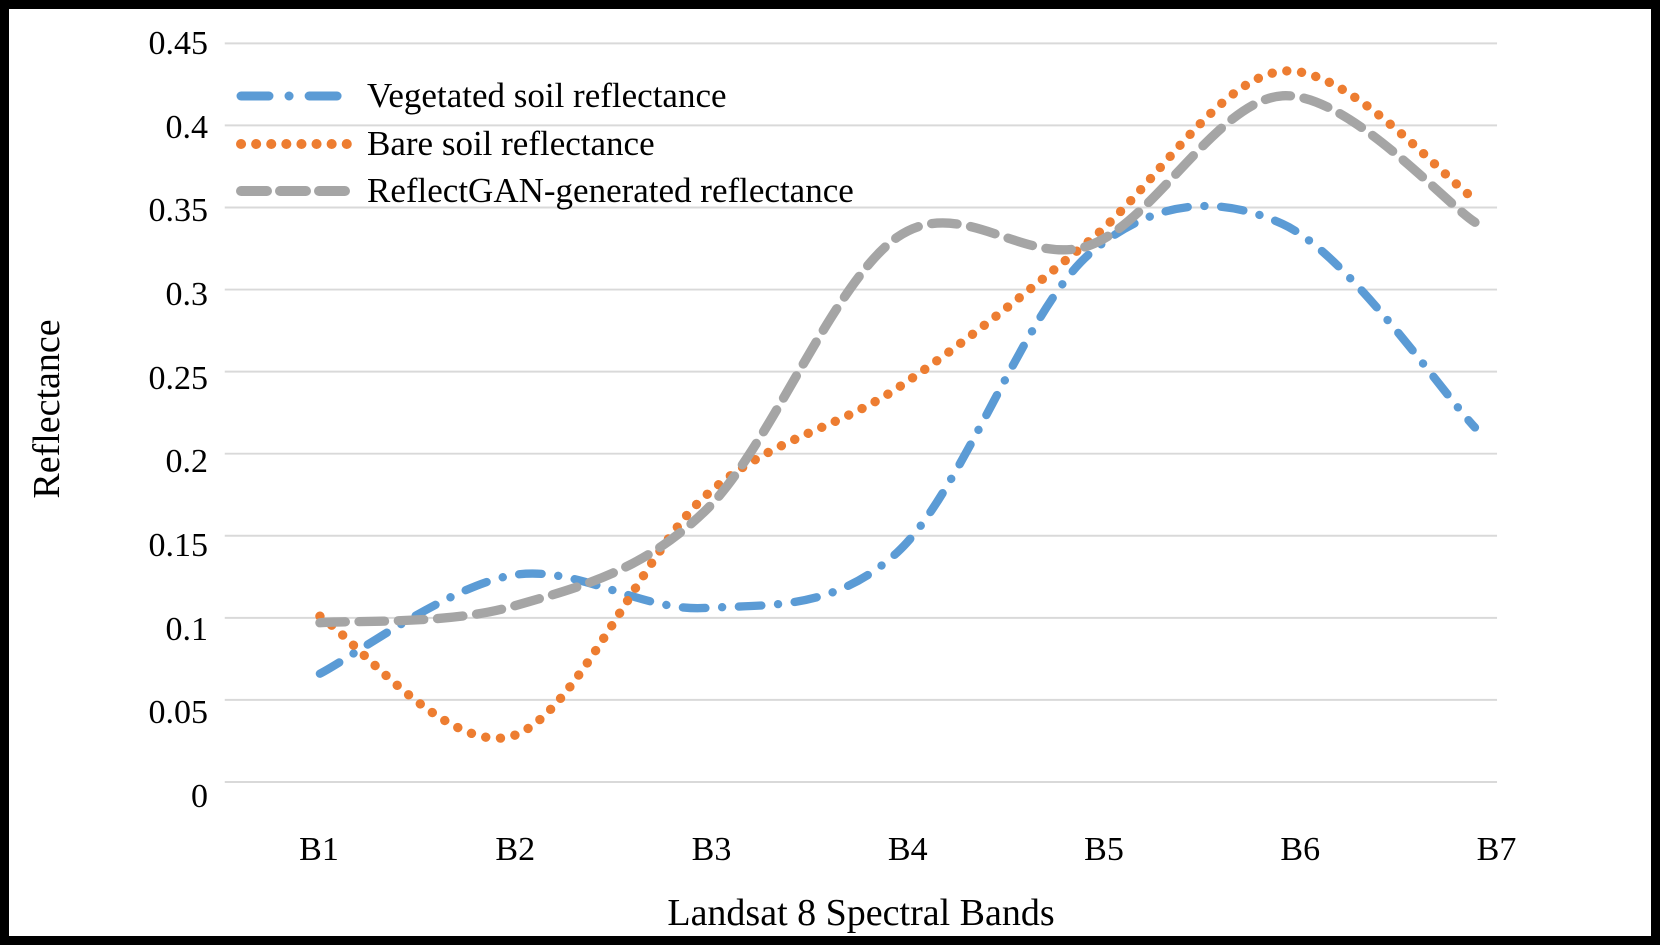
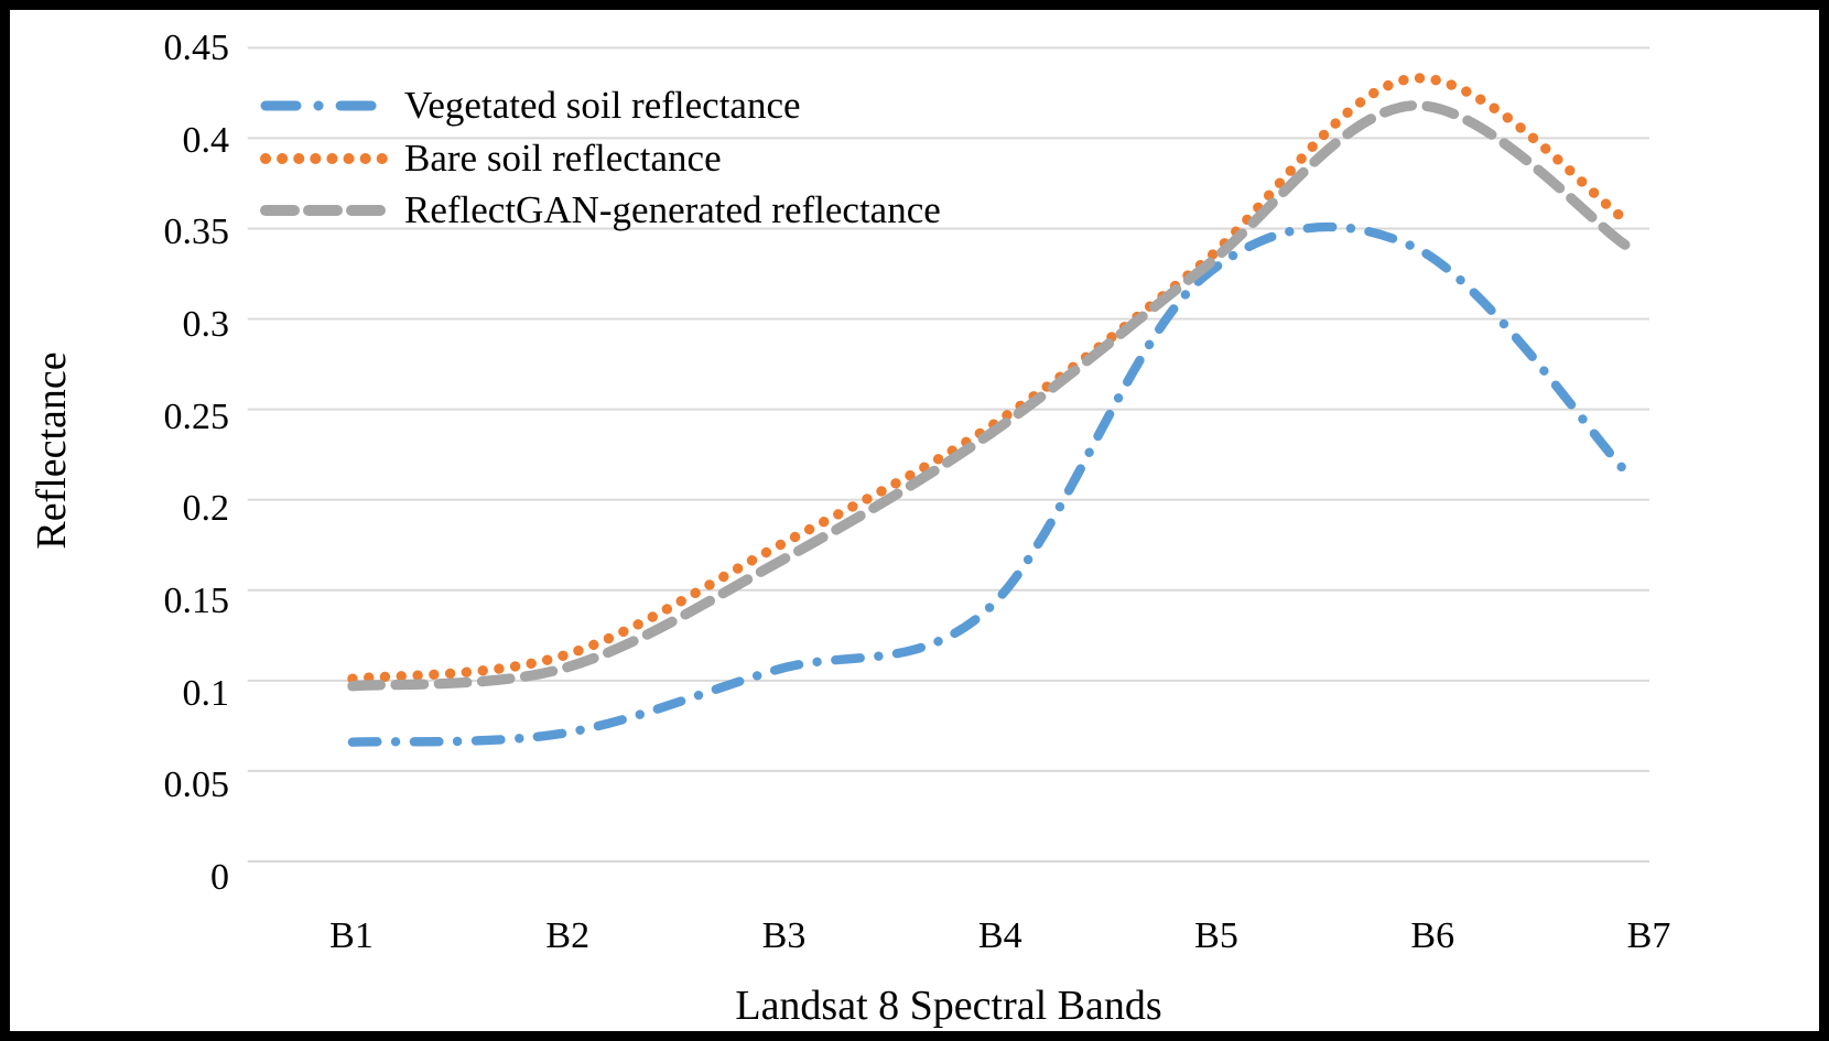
Vegetated soil reflectance/B2: 0.126 -> 0.071
Bare soil reflectance/B2: 0.028 -> 0.114
ReflectGAN-generated reflectance/B4: 0.332 -> 0.236
